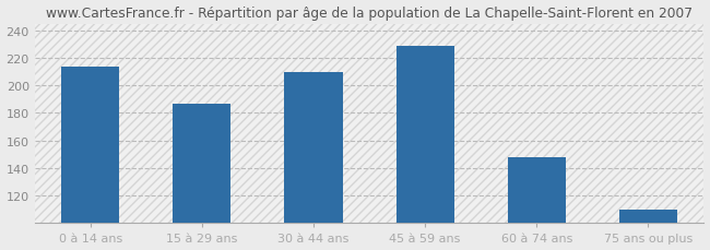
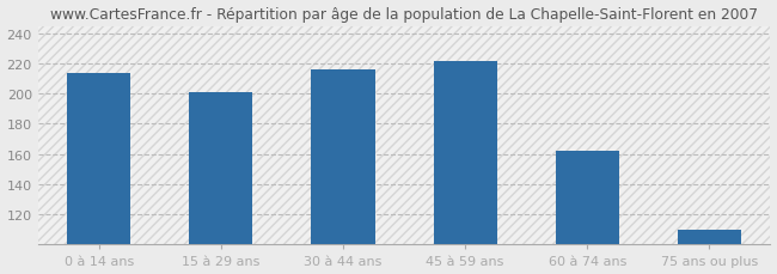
15 à 29 ans: 187 -> 201
30 à 44 ans: 210 -> 216
45 à 59 ans: 229 -> 222
60 à 74 ans: 148 -> 162
